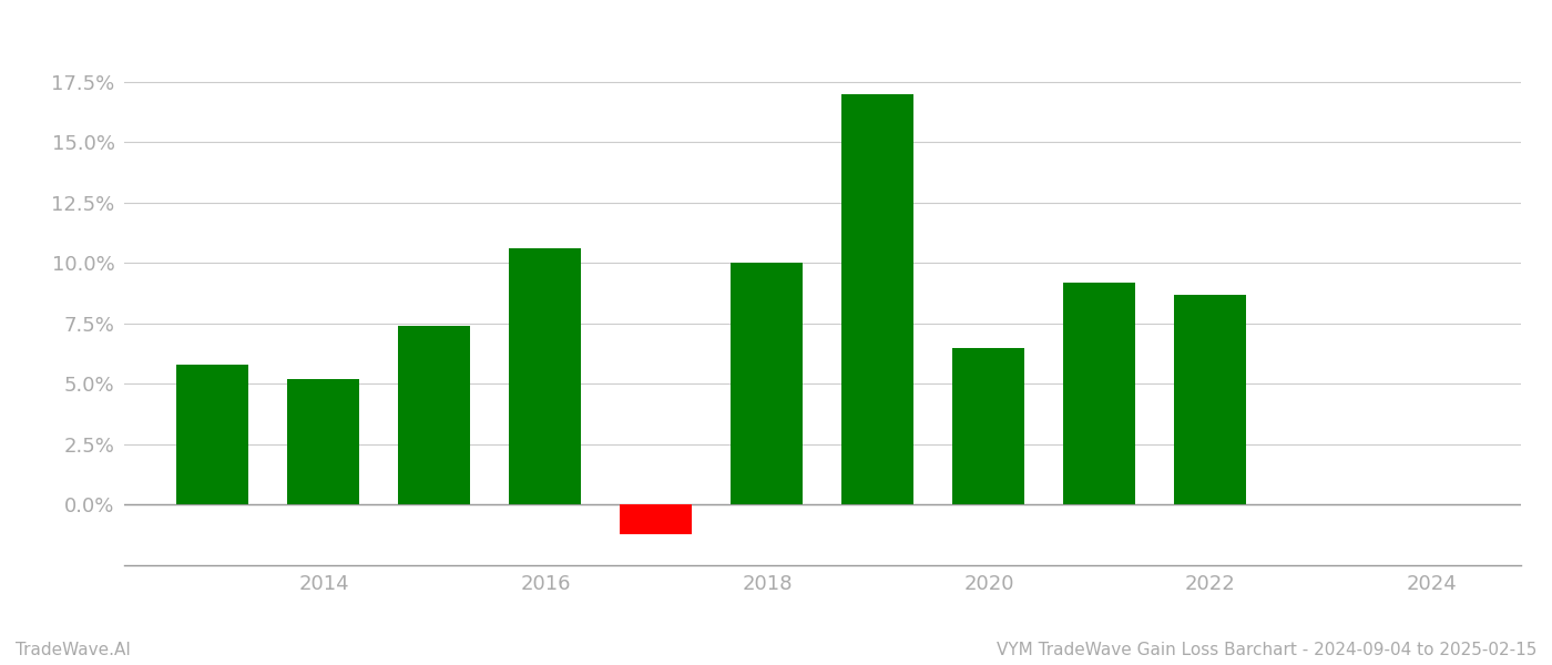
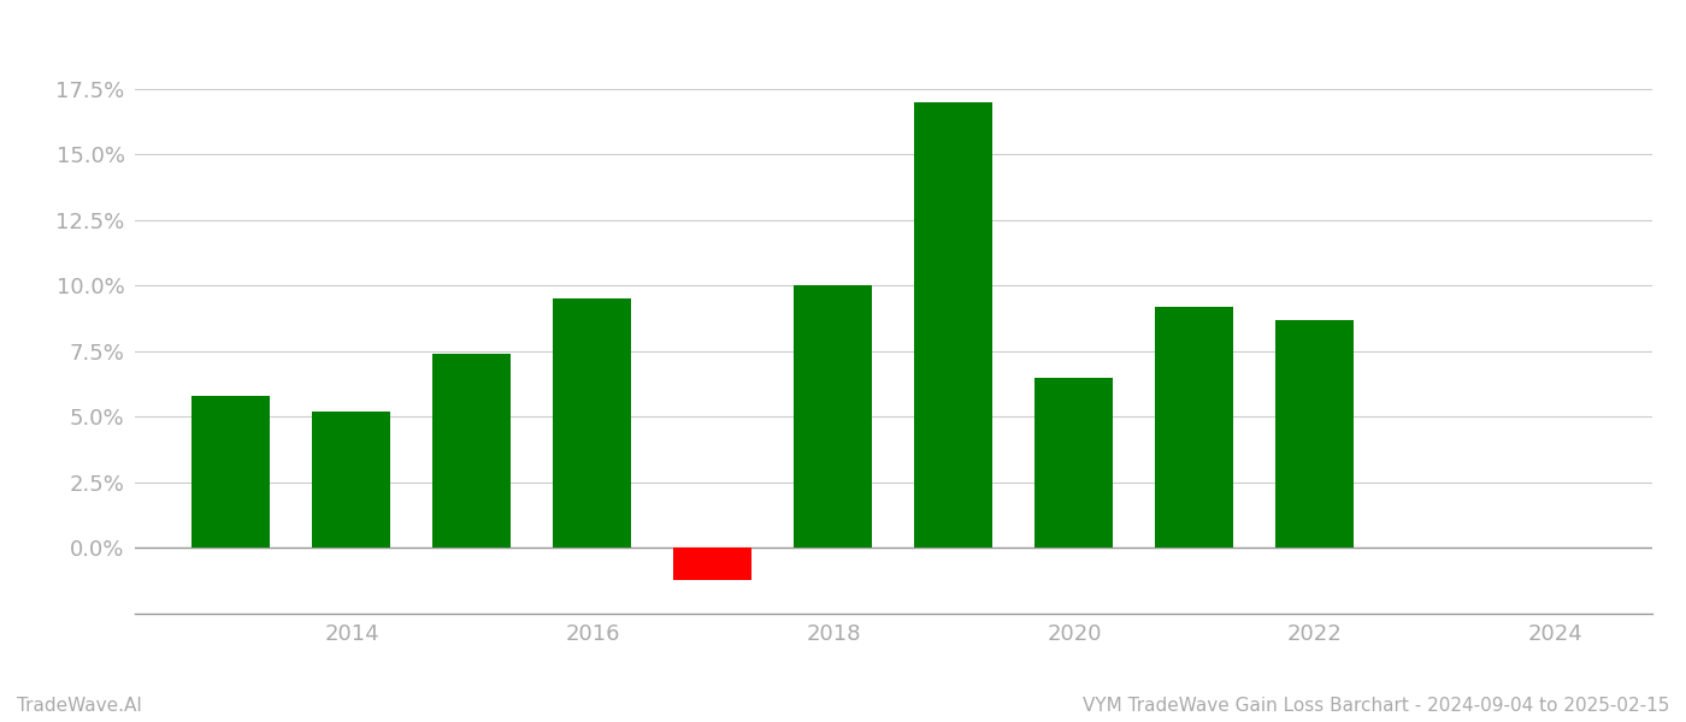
2016: 10.6% -> 9.5%
